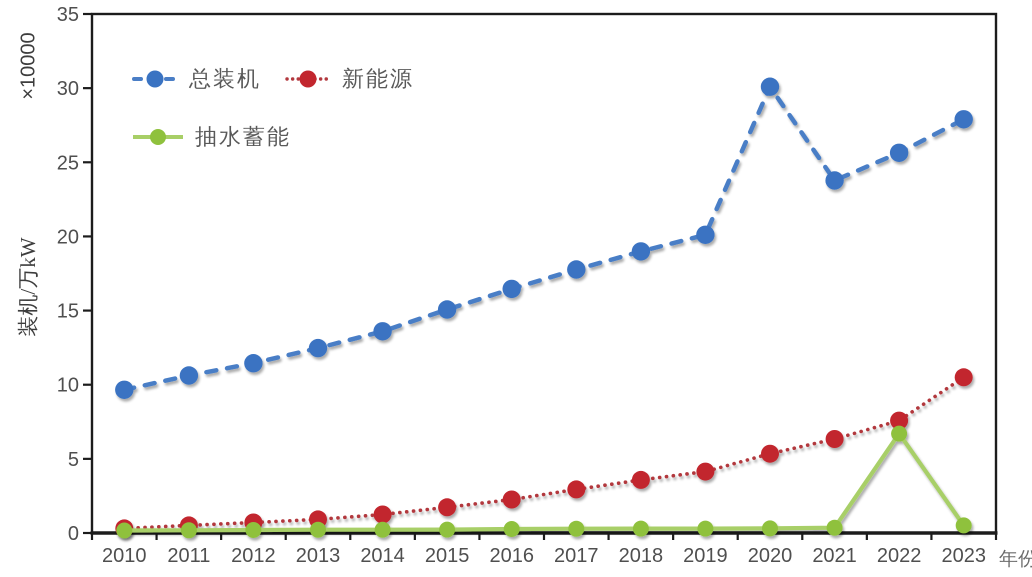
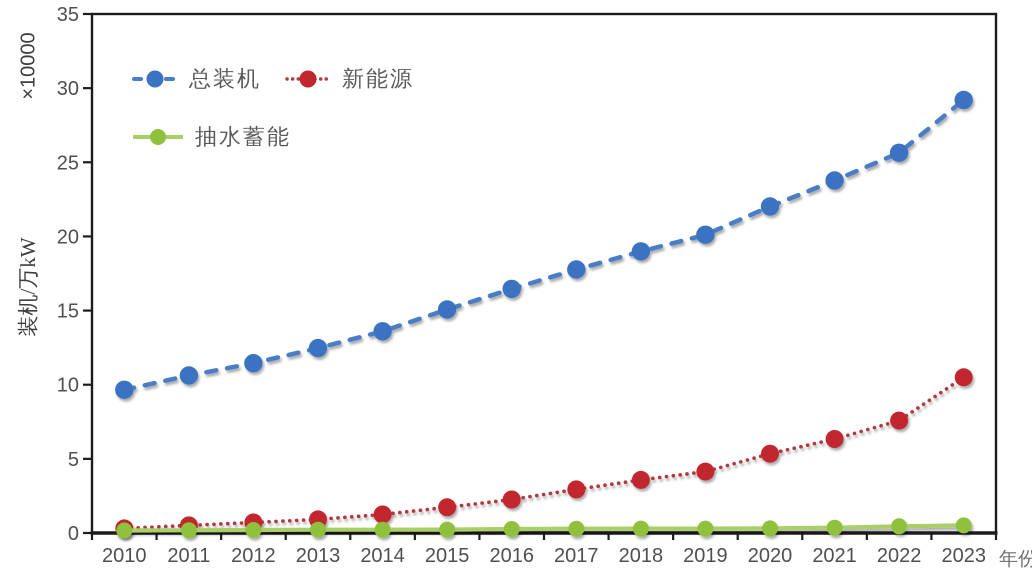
总装机/2020: 30.1 -> 22.0
抽水蓄能/2022: 6.7 -> 0.5
总装机/2023: 27.9 -> 29.2
